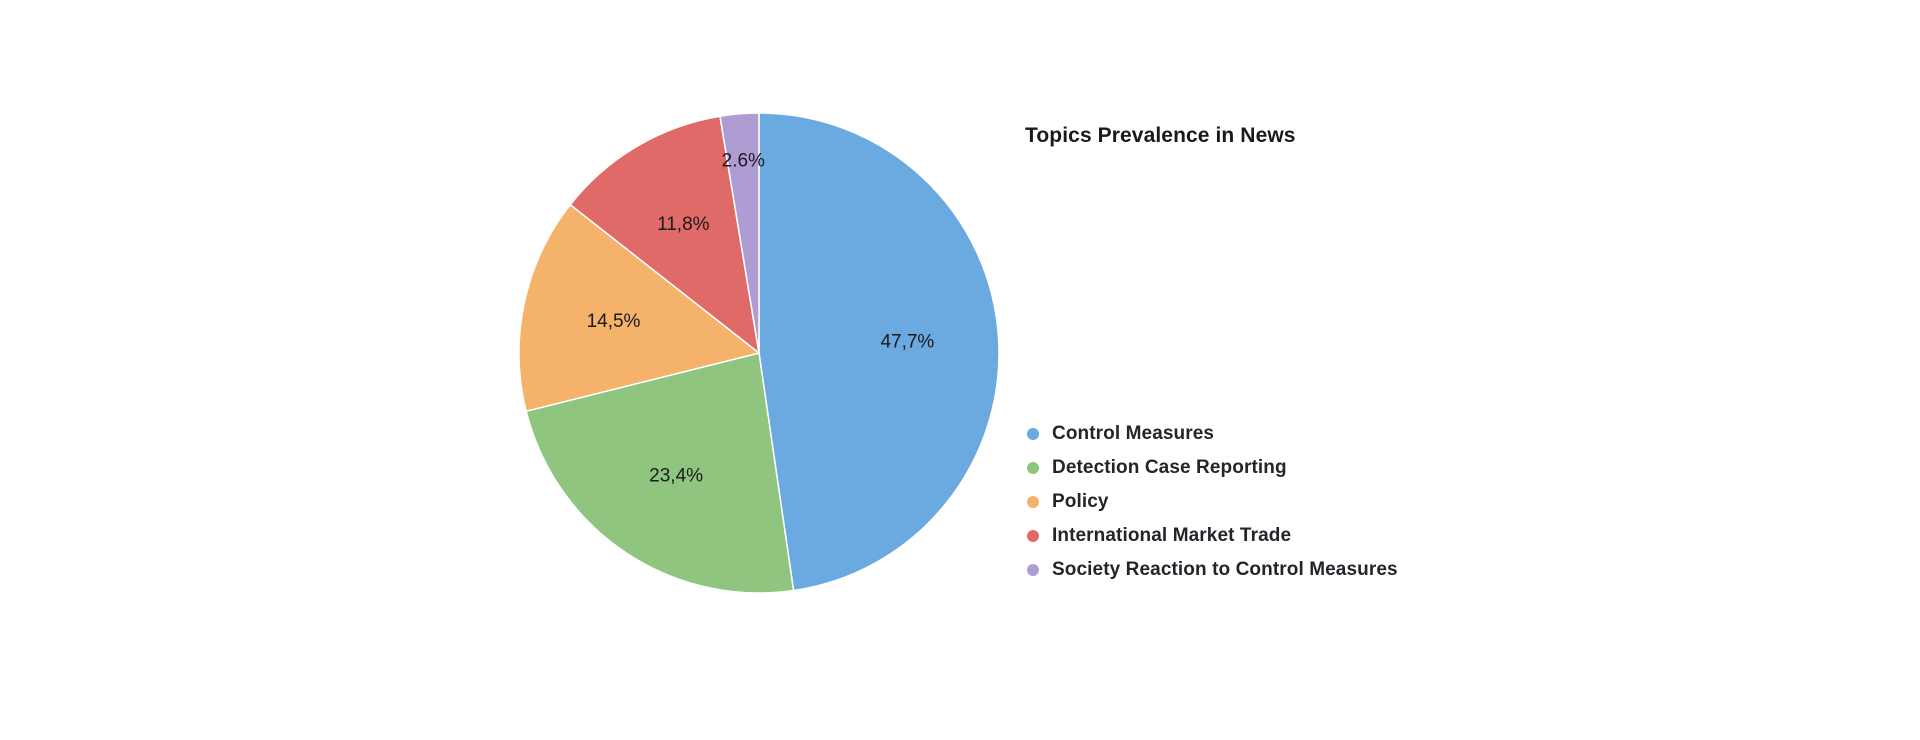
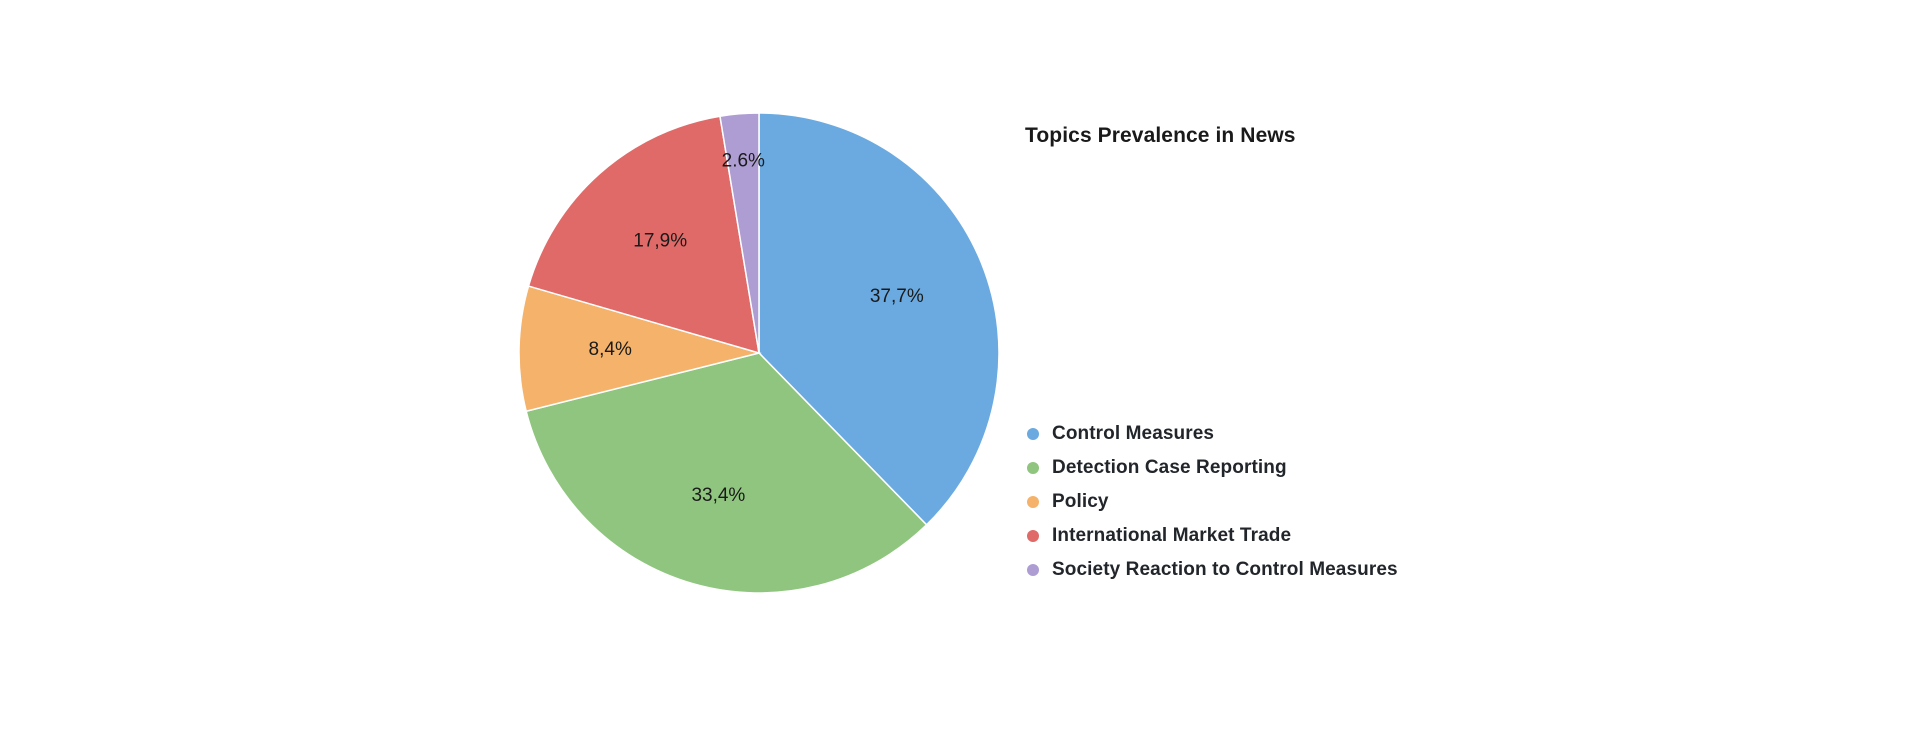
Control Measures: 47,7% -> 37,7%
Detection Case Reporting: 23,4% -> 33,4%
Policy: 14,5% -> 8,4%
International Market Trade: 11,8% -> 17,9%
